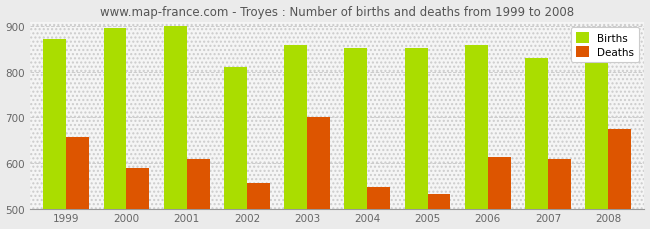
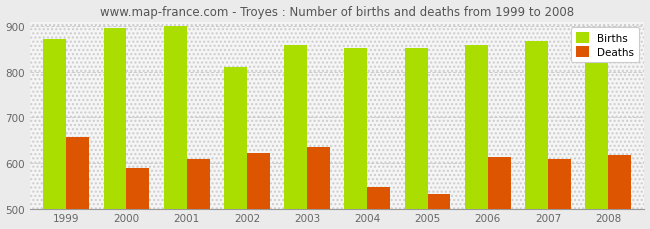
Deaths/2002: 555 -> 622
Deaths/2003: 700 -> 634
Births/2007: 830 -> 868
Deaths/2008: 675 -> 617
